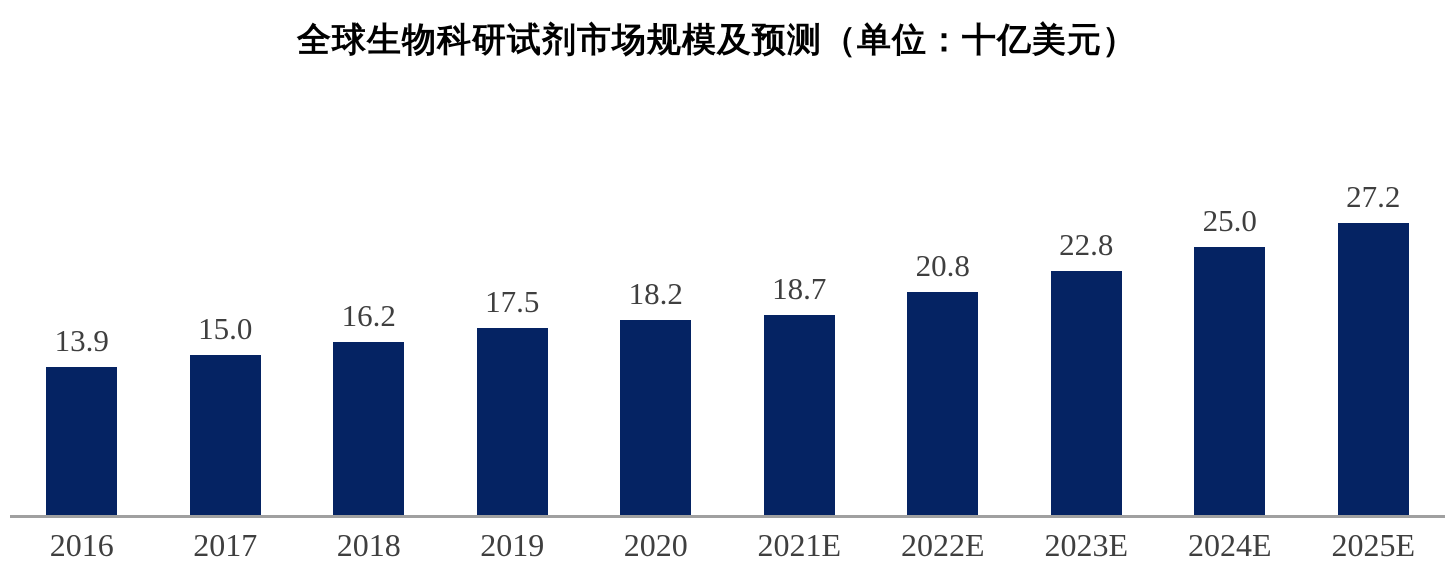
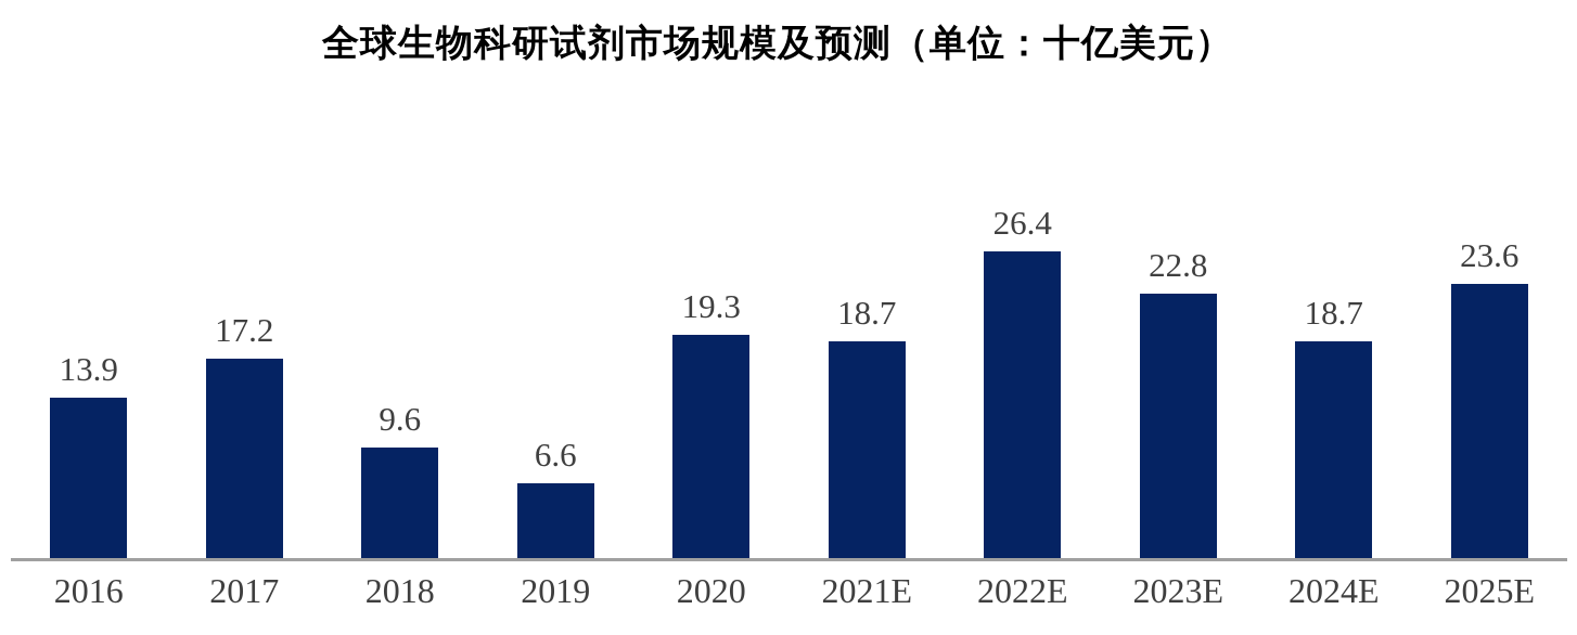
2017: 15.0 -> 17.2
2018: 16.2 -> 9.6
2019: 17.5 -> 6.6
2020: 18.2 -> 19.3
2022E: 20.8 -> 26.4
2024E: 25.0 -> 18.7
2025E: 27.2 -> 23.6
